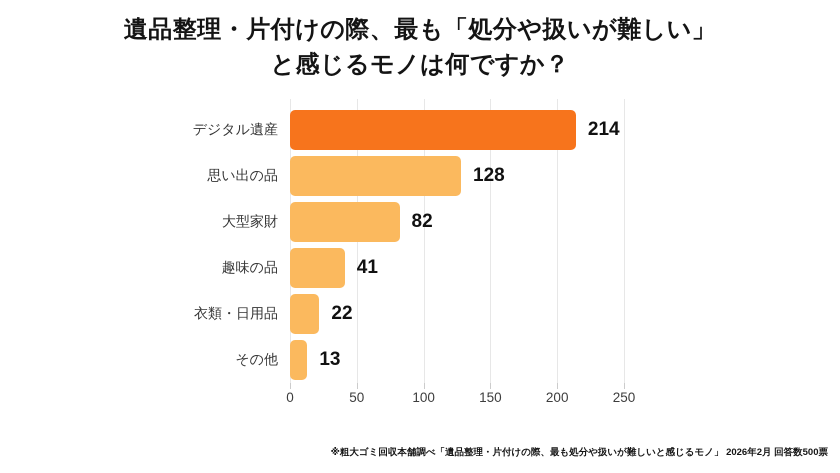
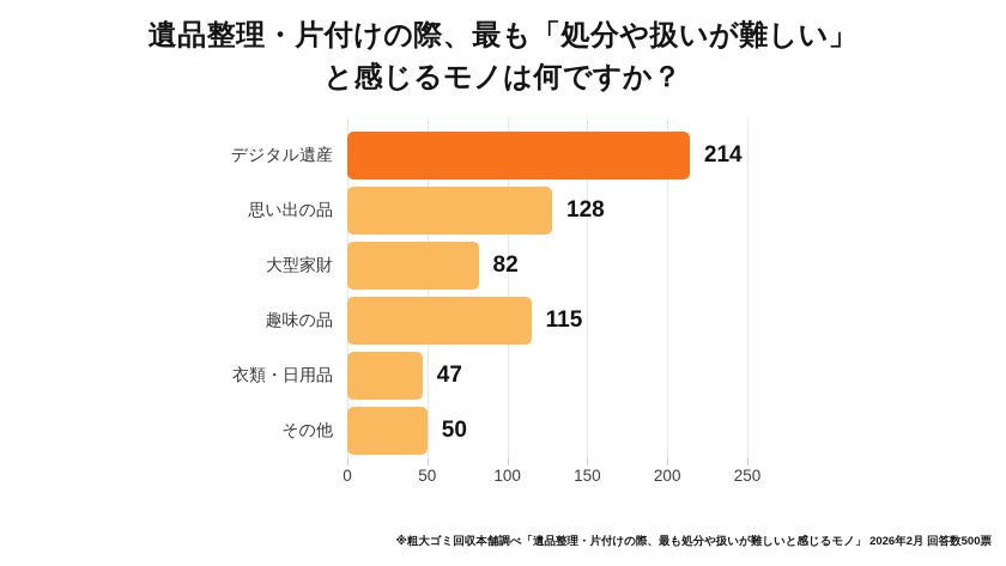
趣味の品: 41 -> 115
衣類・日用品: 22 -> 47
その他: 13 -> 50
